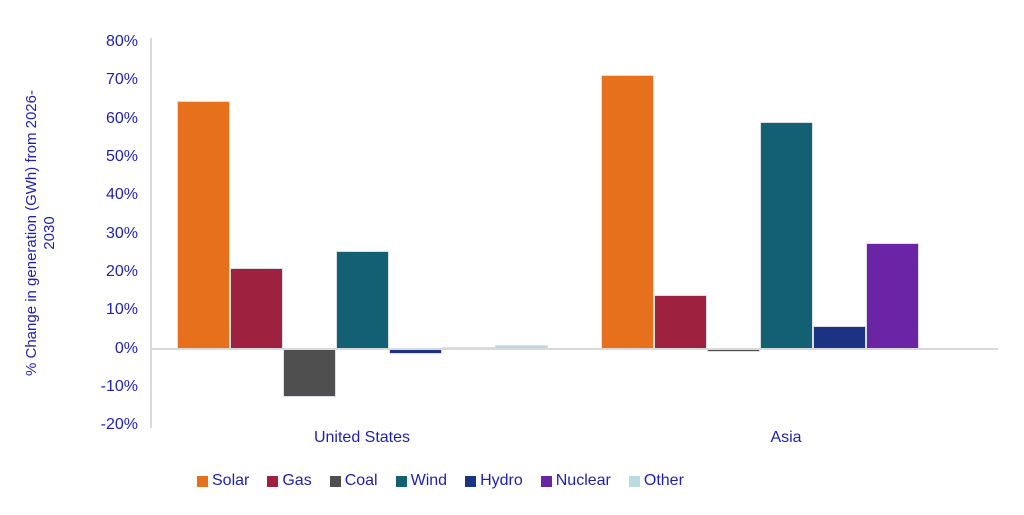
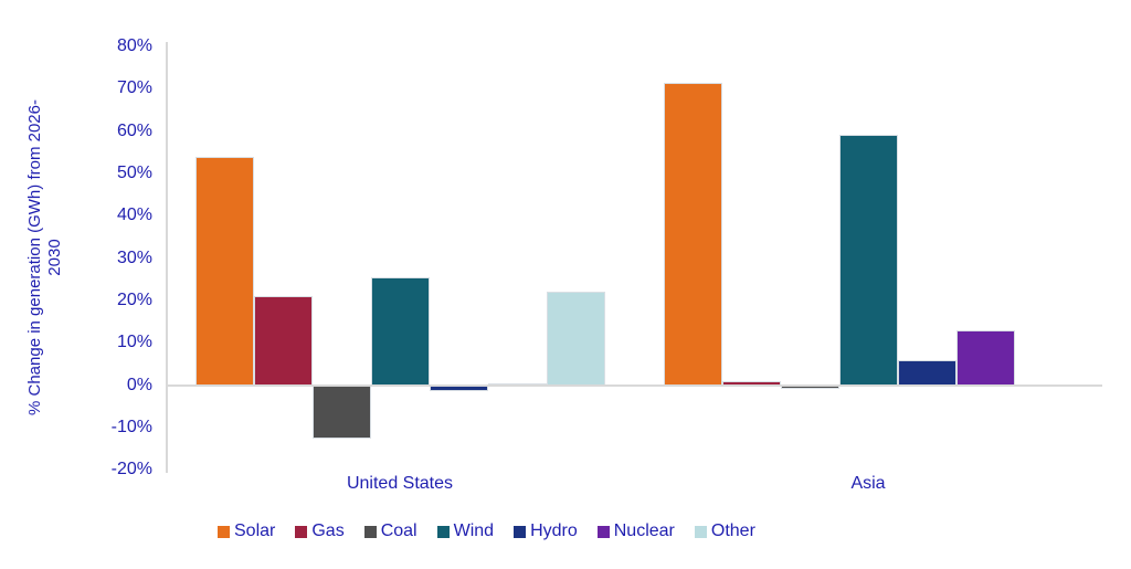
Solar/United States: 64% -> 54%
Other/United States: 1% -> 22%
Gas/Asia: 14% -> 1%
Nuclear/Asia: 28% -> 13%
